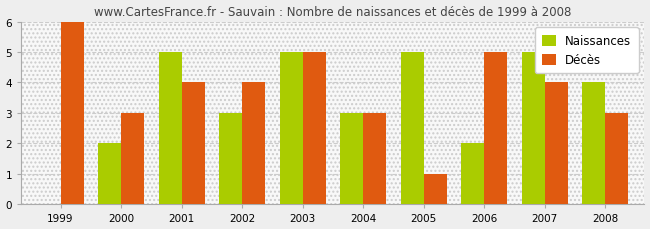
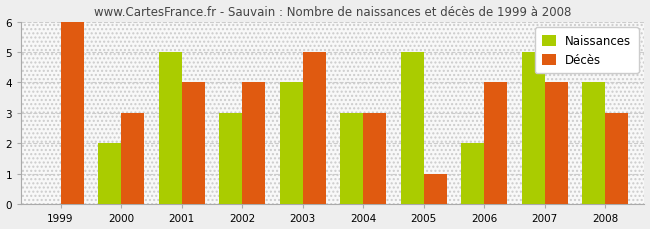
Naissances/2003: 5 -> 4
Décès/2006: 5 -> 4
